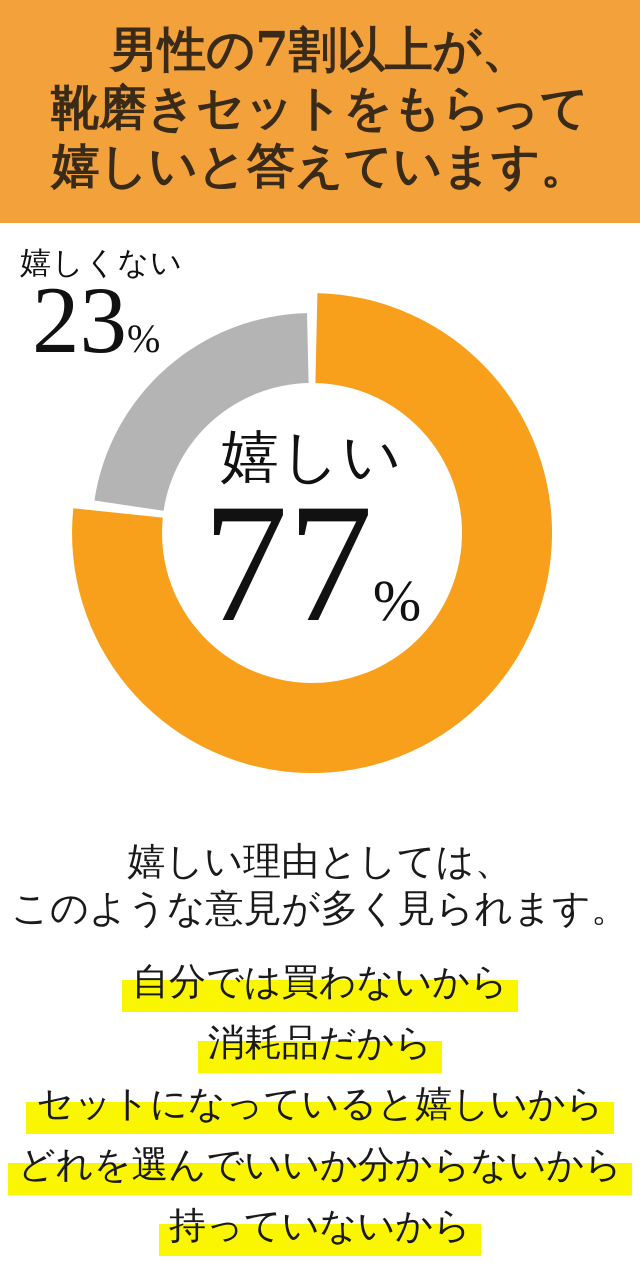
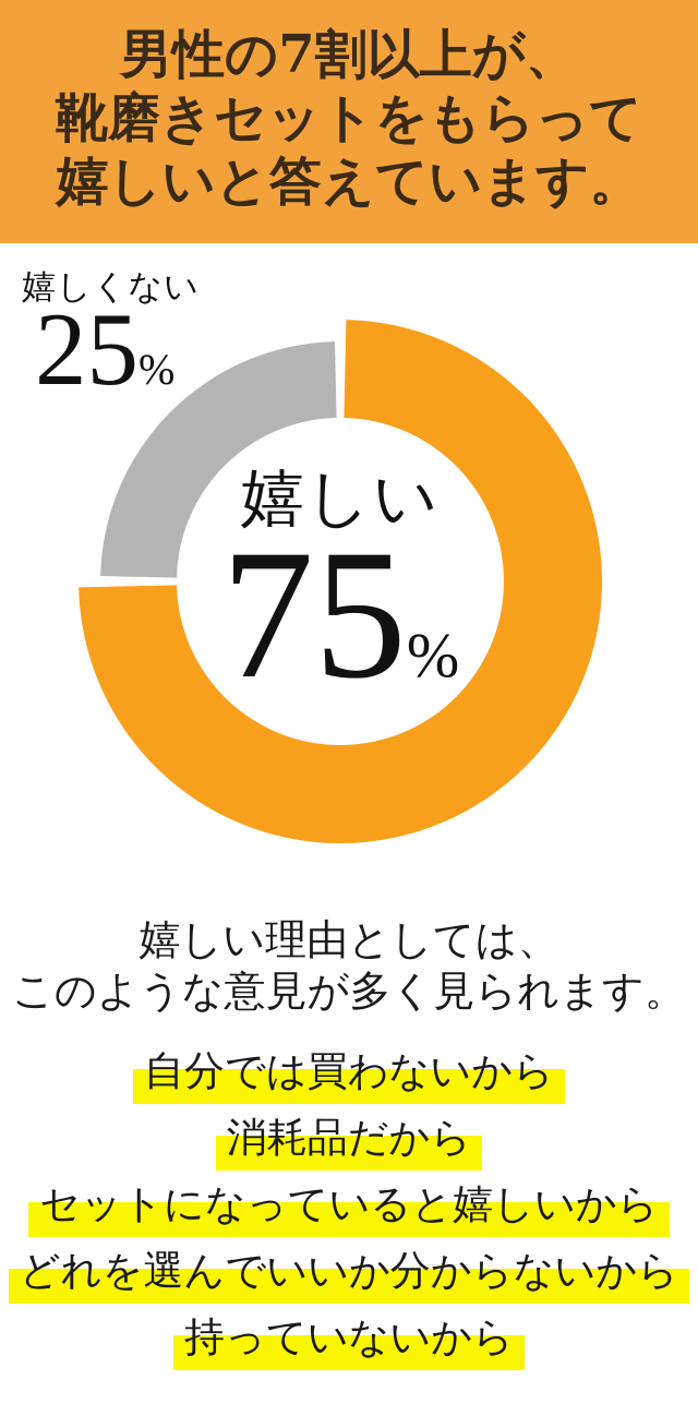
嬉しい: 77 -> 75
嬉しくない: 23 -> 25
